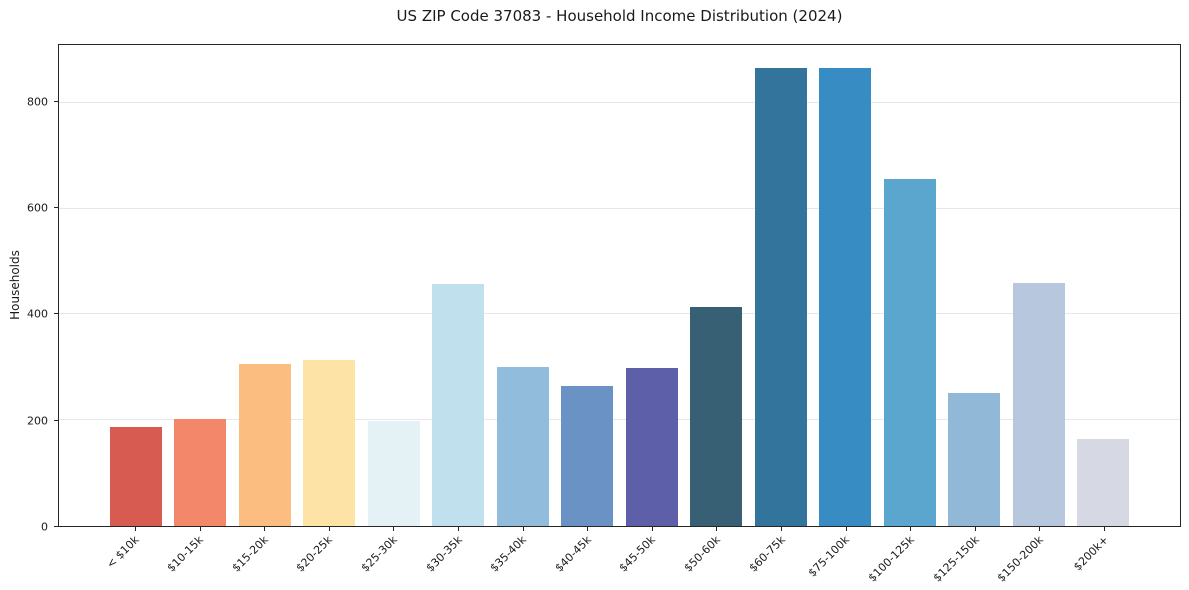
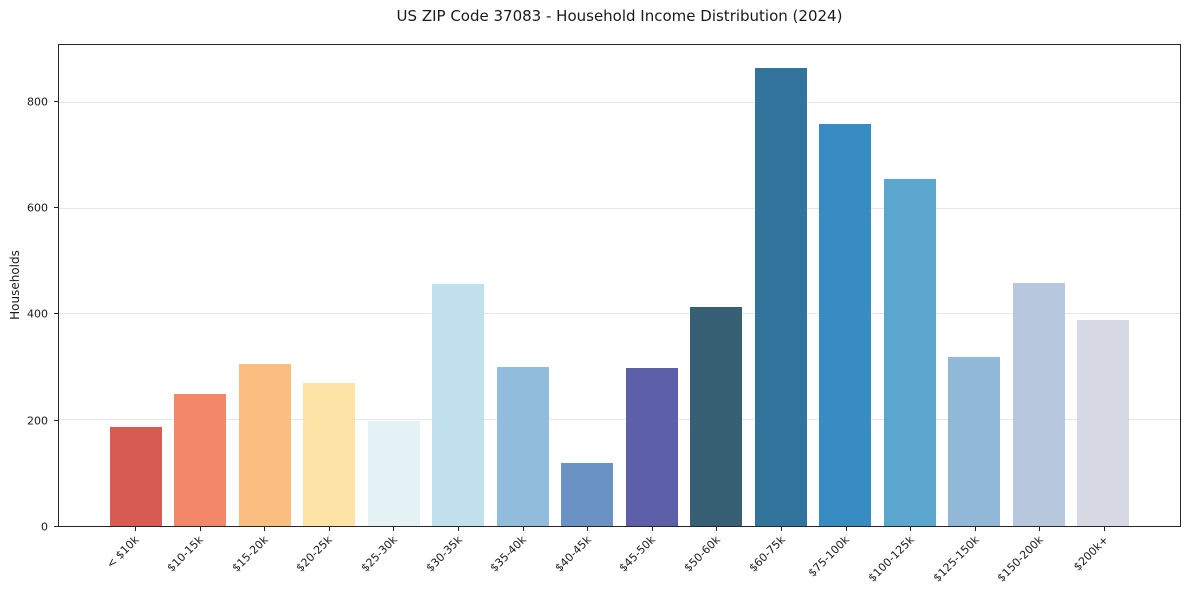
$10-15k: 200 -> 250
$20-25k: 310 -> 270
$40-45k: 260 -> 120
$75-100k: 870 -> 760
$125-150k: 250 -> 320
$200k+: 160 -> 390
